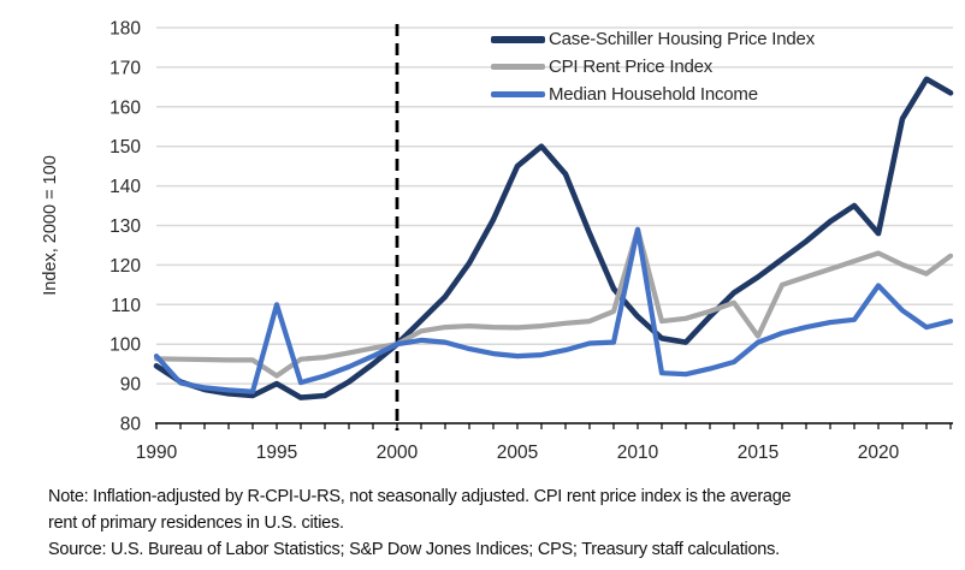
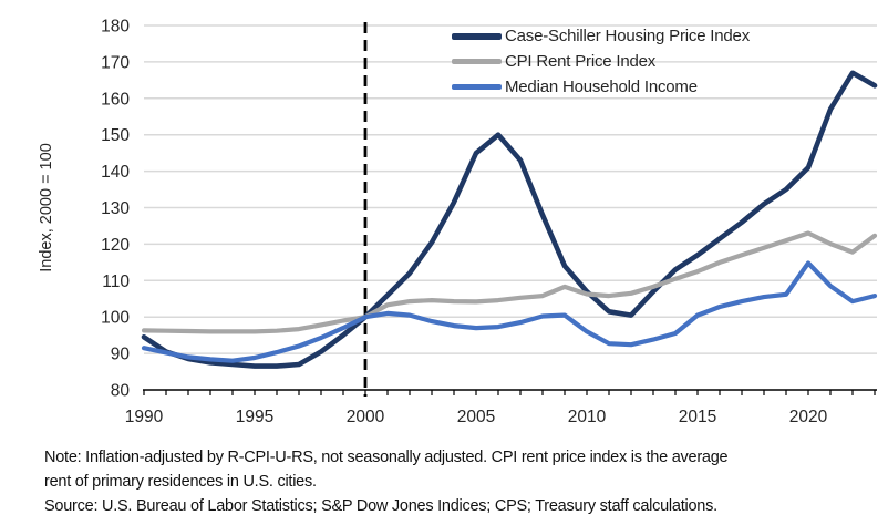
Median Household Income/1990: 97 -> 92
Case-Schiller Housing Price Index/1995: 90 -> 86
CPI Rent Price Index/1995: 92 -> 96
Median Household Income/1995: 110 -> 89
CPI Rent Price Index/2010: 129 -> 106
Median Household Income/2010: 129 -> 96
CPI Rent Price Index/2015: 102 -> 112
Case-Schiller Housing Price Index/2020: 128 -> 141
